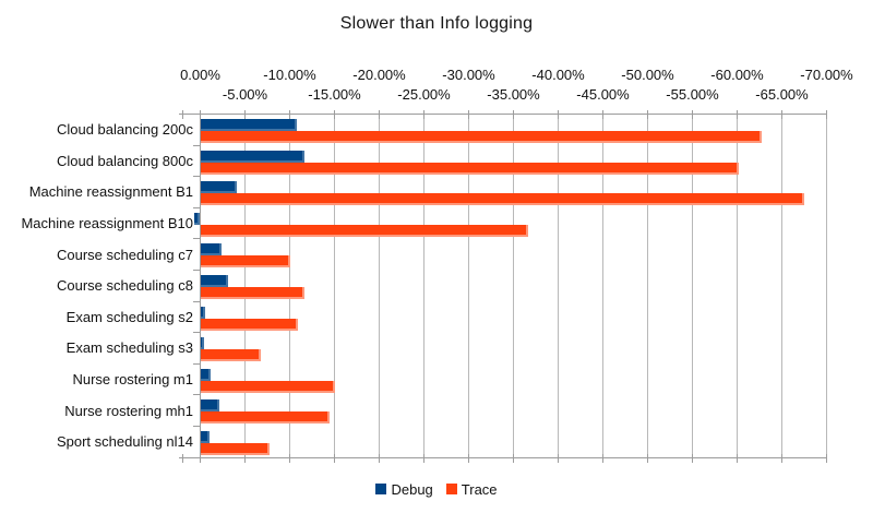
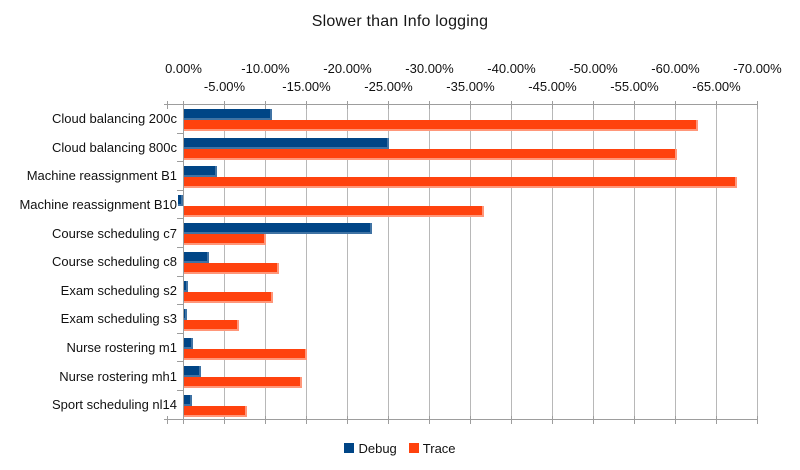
Debug/Cloud balancing 800c: -12% -> -25%
Debug/Course scheduling c7: -2% -> -23%
